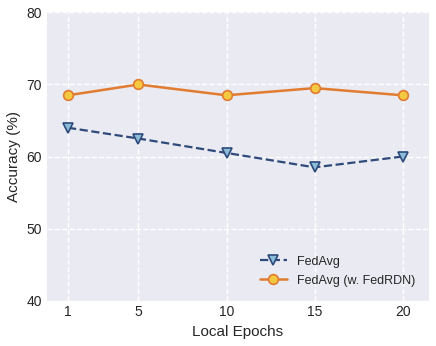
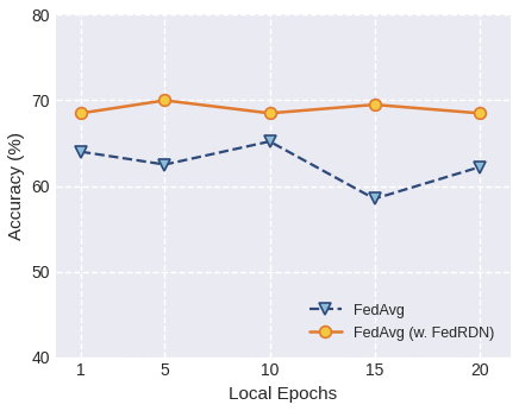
FedAvg/10: 60.5 -> 65.2
FedAvg/20: 60.0 -> 62.2
